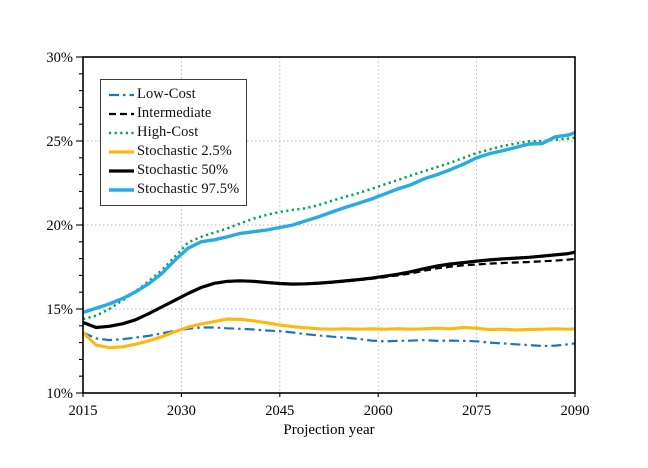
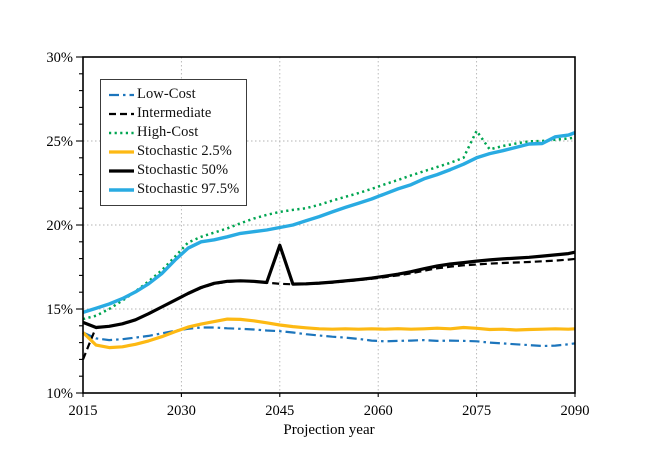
Intermediate/2015: 14.2% -> 12.0%
Stochastic 50%/2045: 16.5% -> 18.8%
High-Cost/2075: 24.3% -> 25.6%
